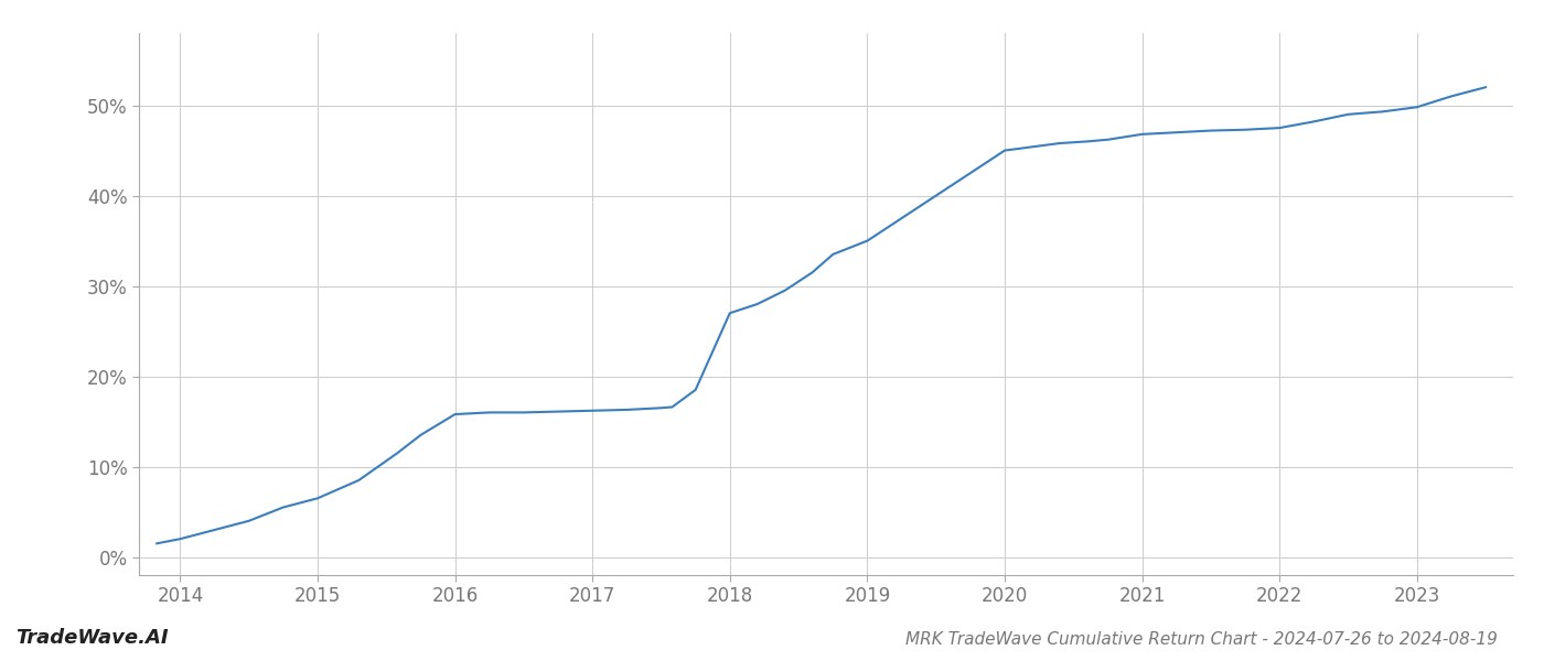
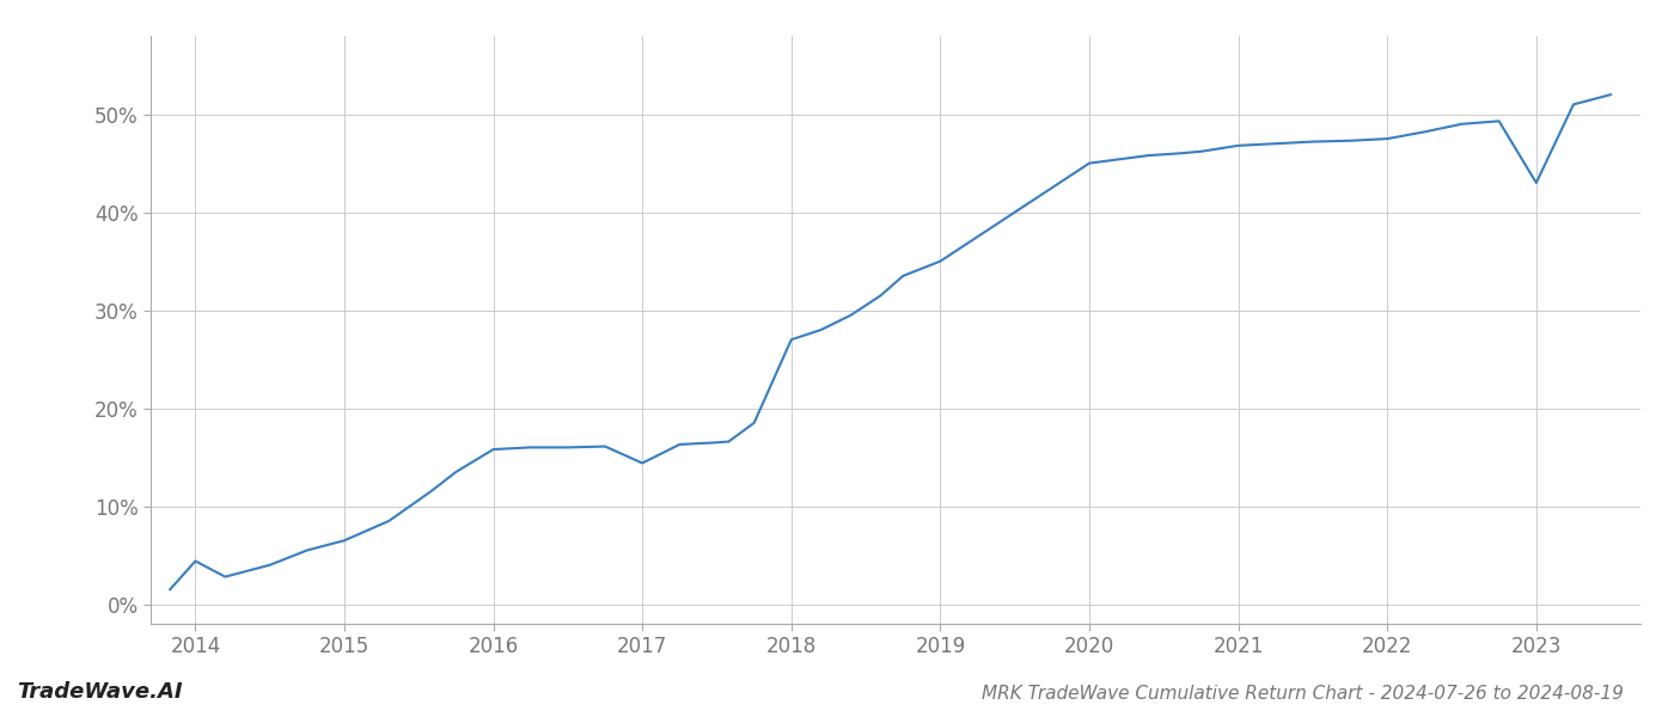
2014: 2.0% -> 4.4%
2017: 16.2% -> 14.4%
2023: 49.8% -> 43.0%
